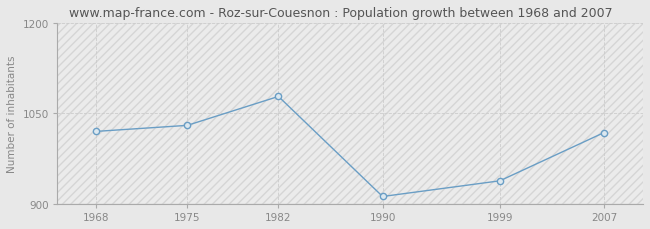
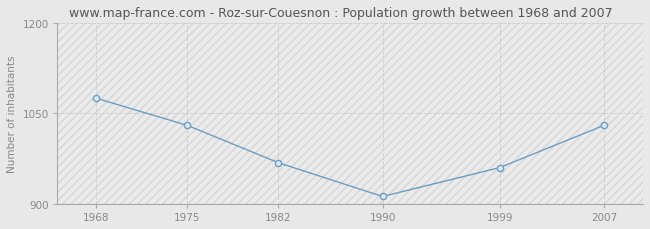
1968: 1020 -> 1075
1982: 1078 -> 968
1999: 938 -> 960
2007: 1018 -> 1030
